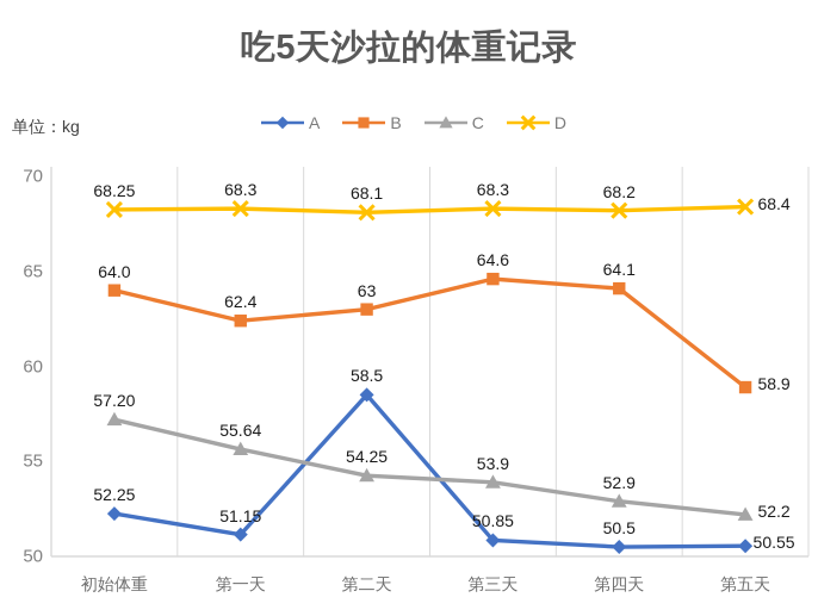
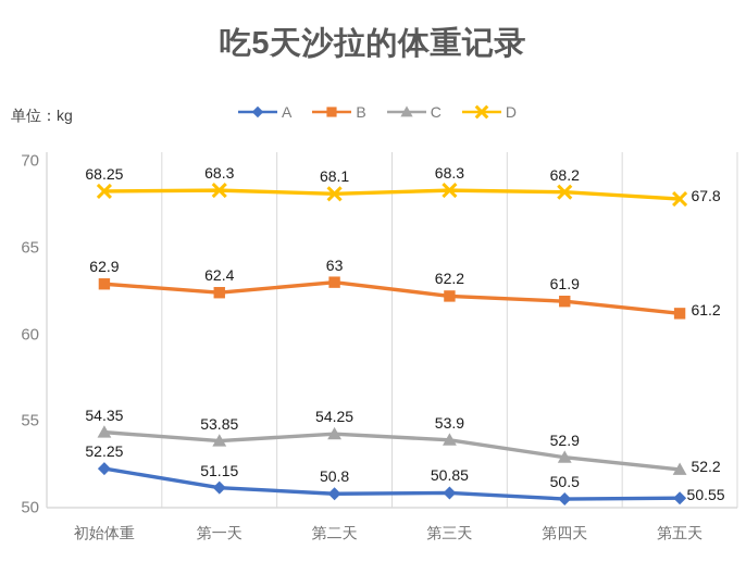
B/初始体重: 64.0 -> 62.9
C/初始体重: 57.20 -> 54.35
C/第一天: 55.64 -> 53.85
A/第二天: 58.5 -> 50.8
B/第三天: 64.6 -> 62.2
B/第四天: 64.1 -> 61.9
B/第五天: 58.9 -> 61.2
D/第五天: 68.4 -> 67.8
